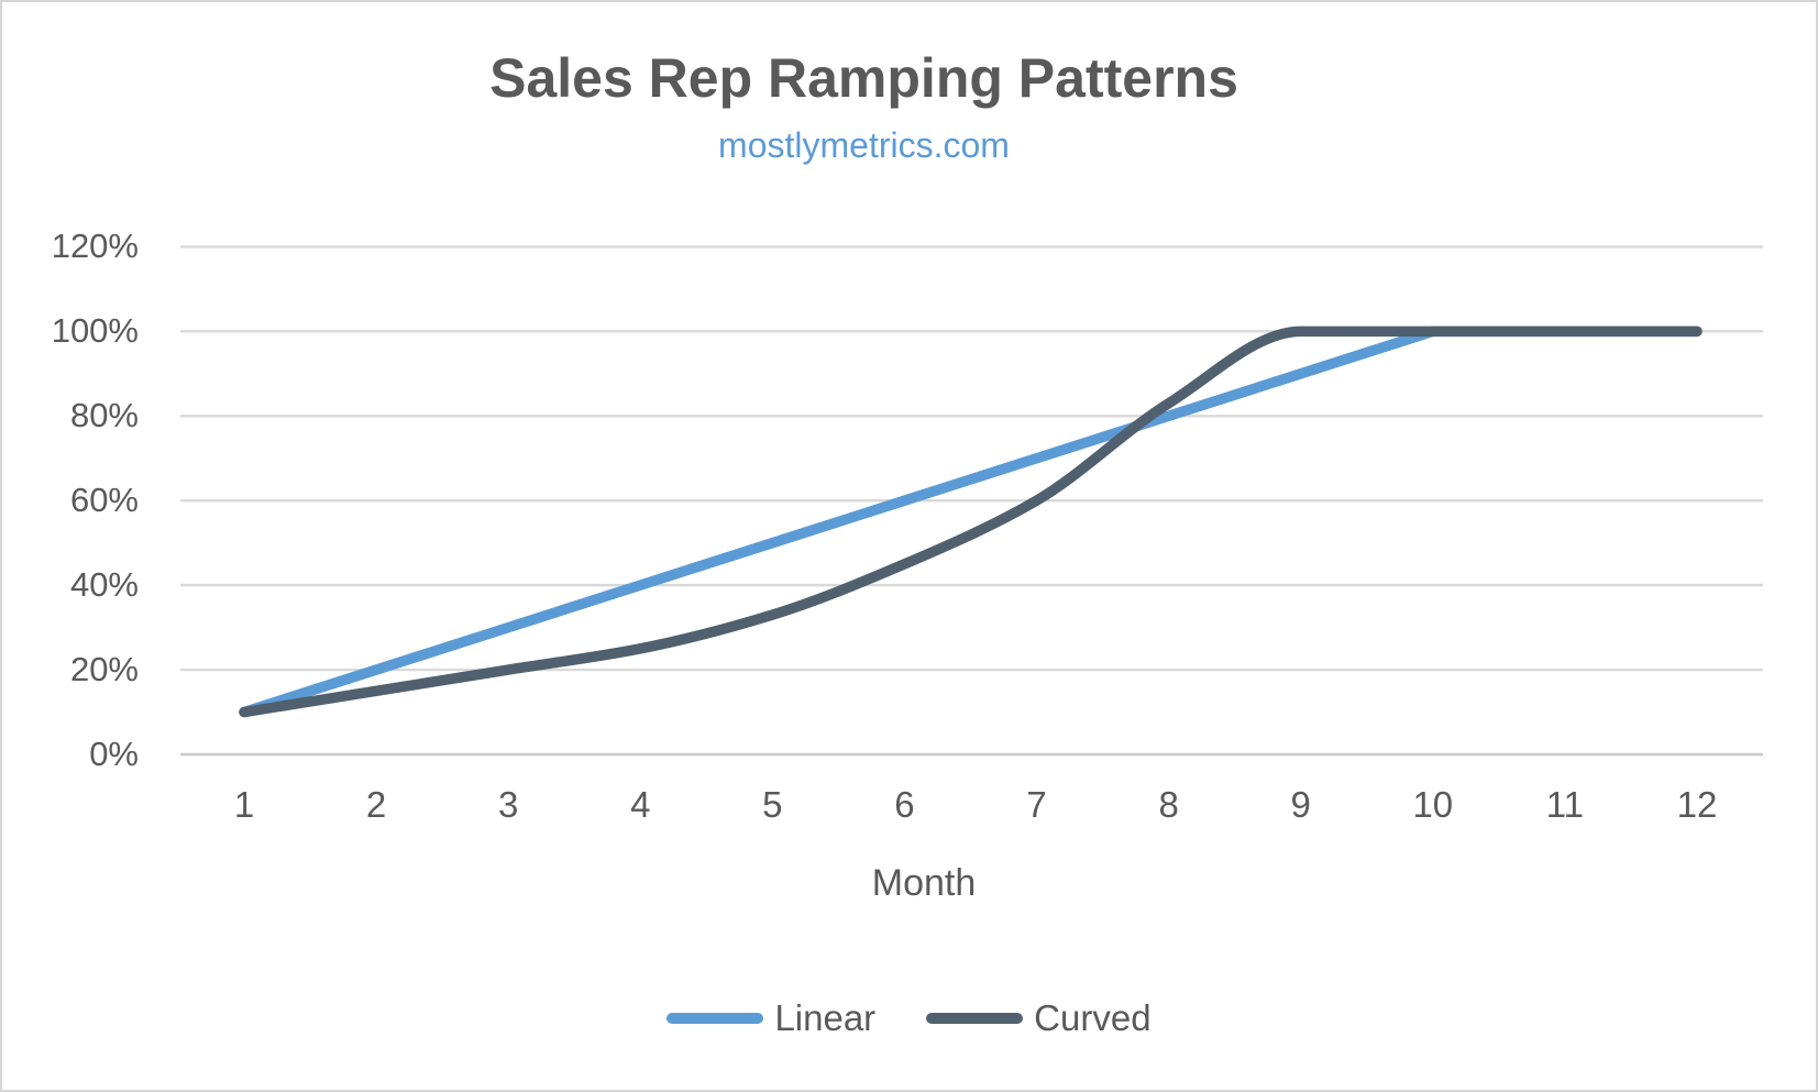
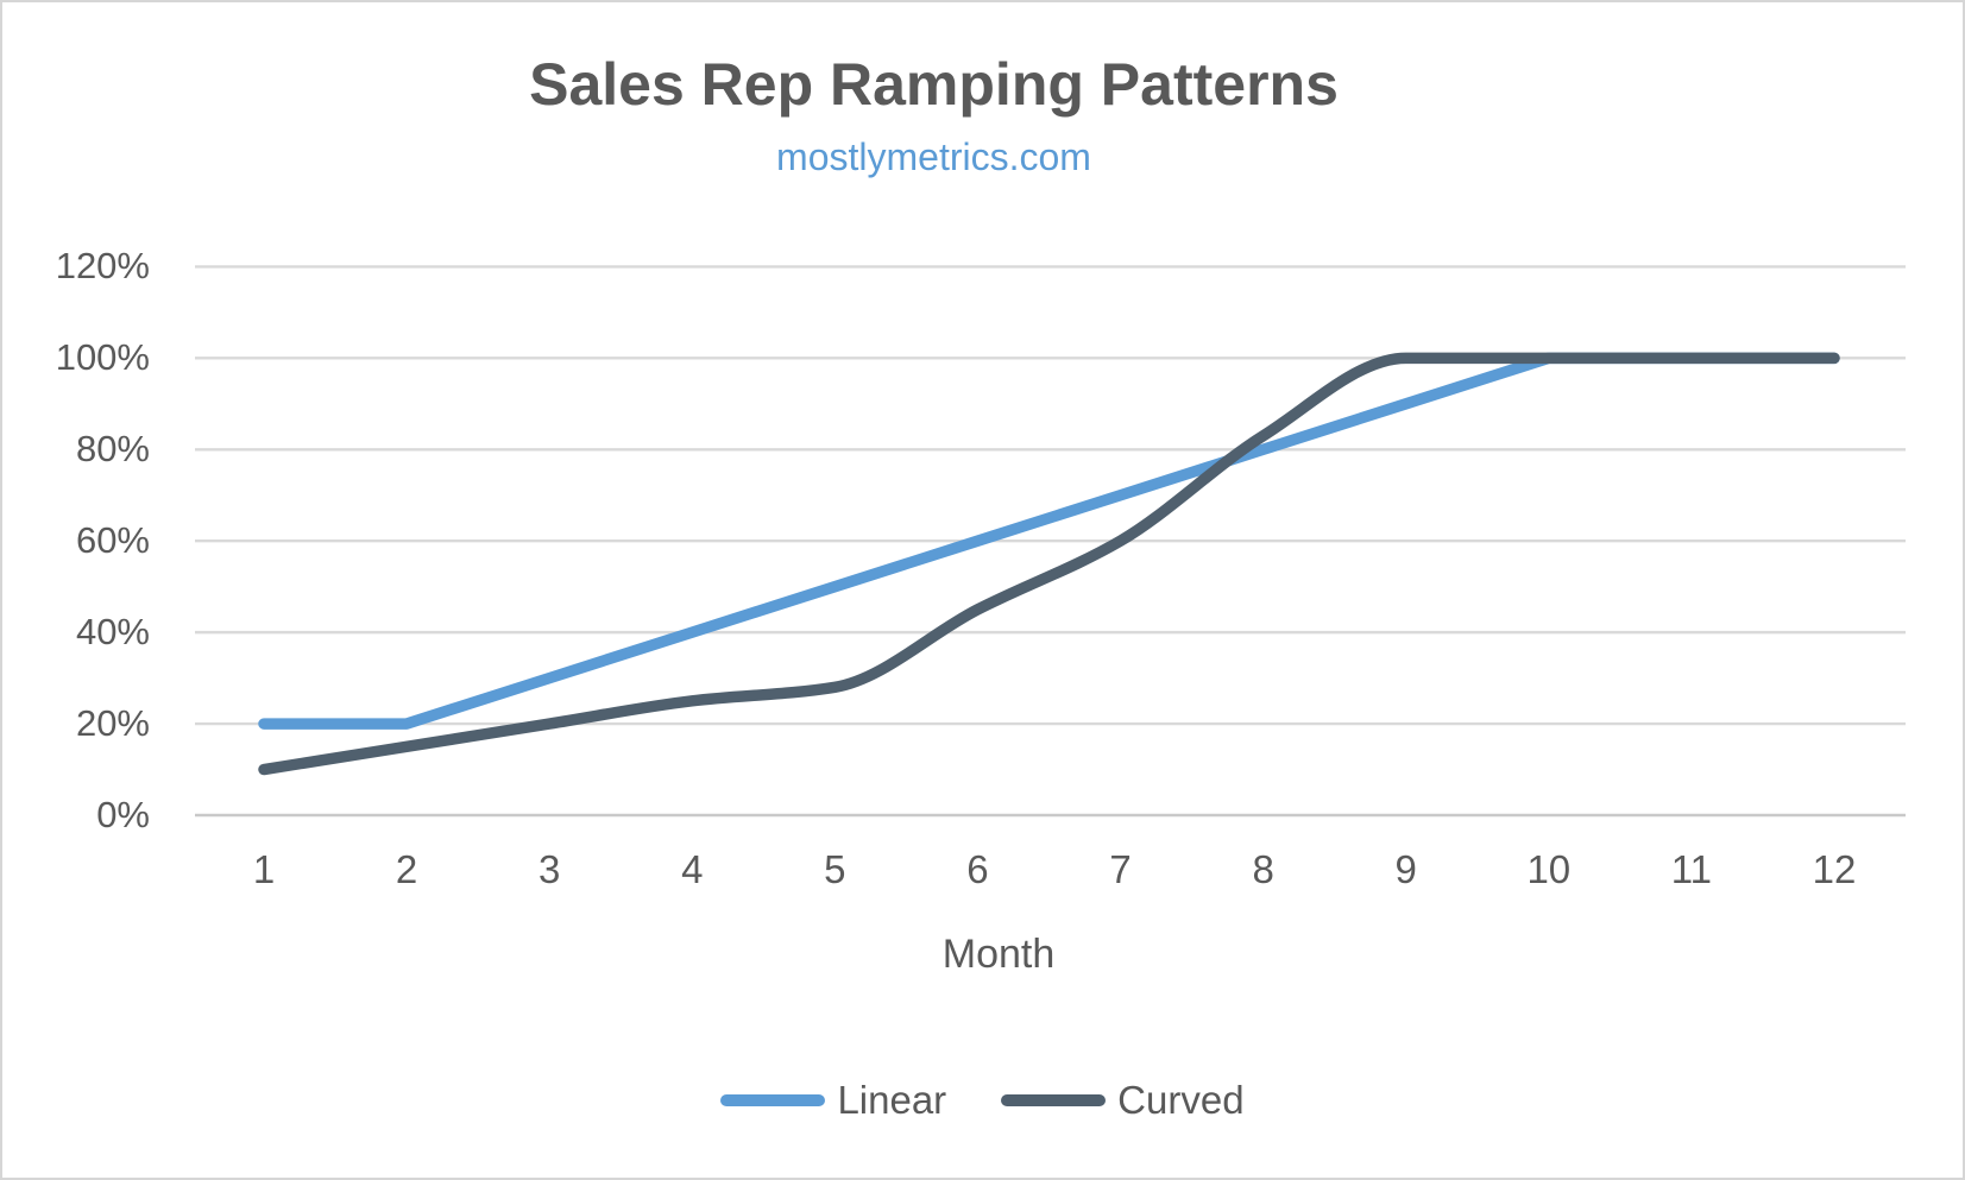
Linear/1: 10% -> 20%
Curved/5: 33% -> 28%
